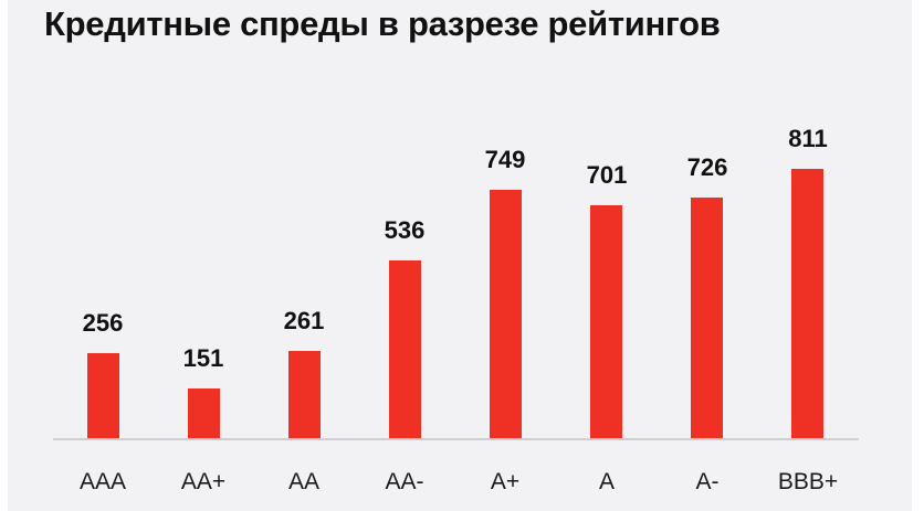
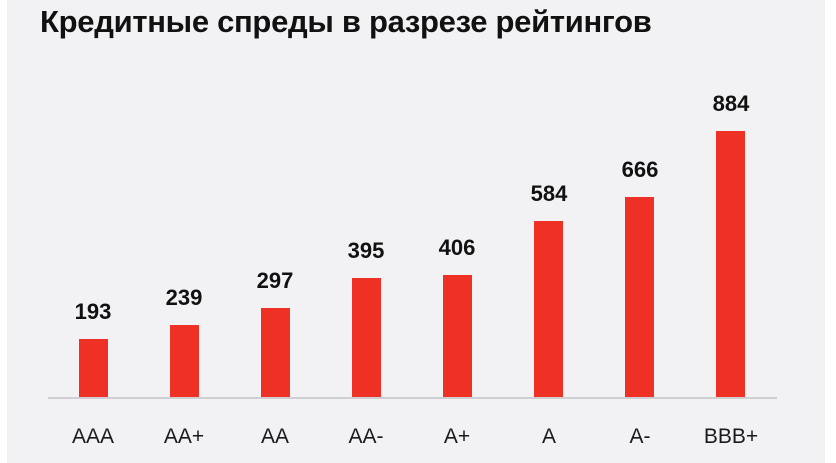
AAA: 256 -> 193
AA+: 151 -> 239
AA: 261 -> 297
AA-: 536 -> 395
A+: 749 -> 406
A: 701 -> 584
A-: 726 -> 666
BBB+: 811 -> 884
